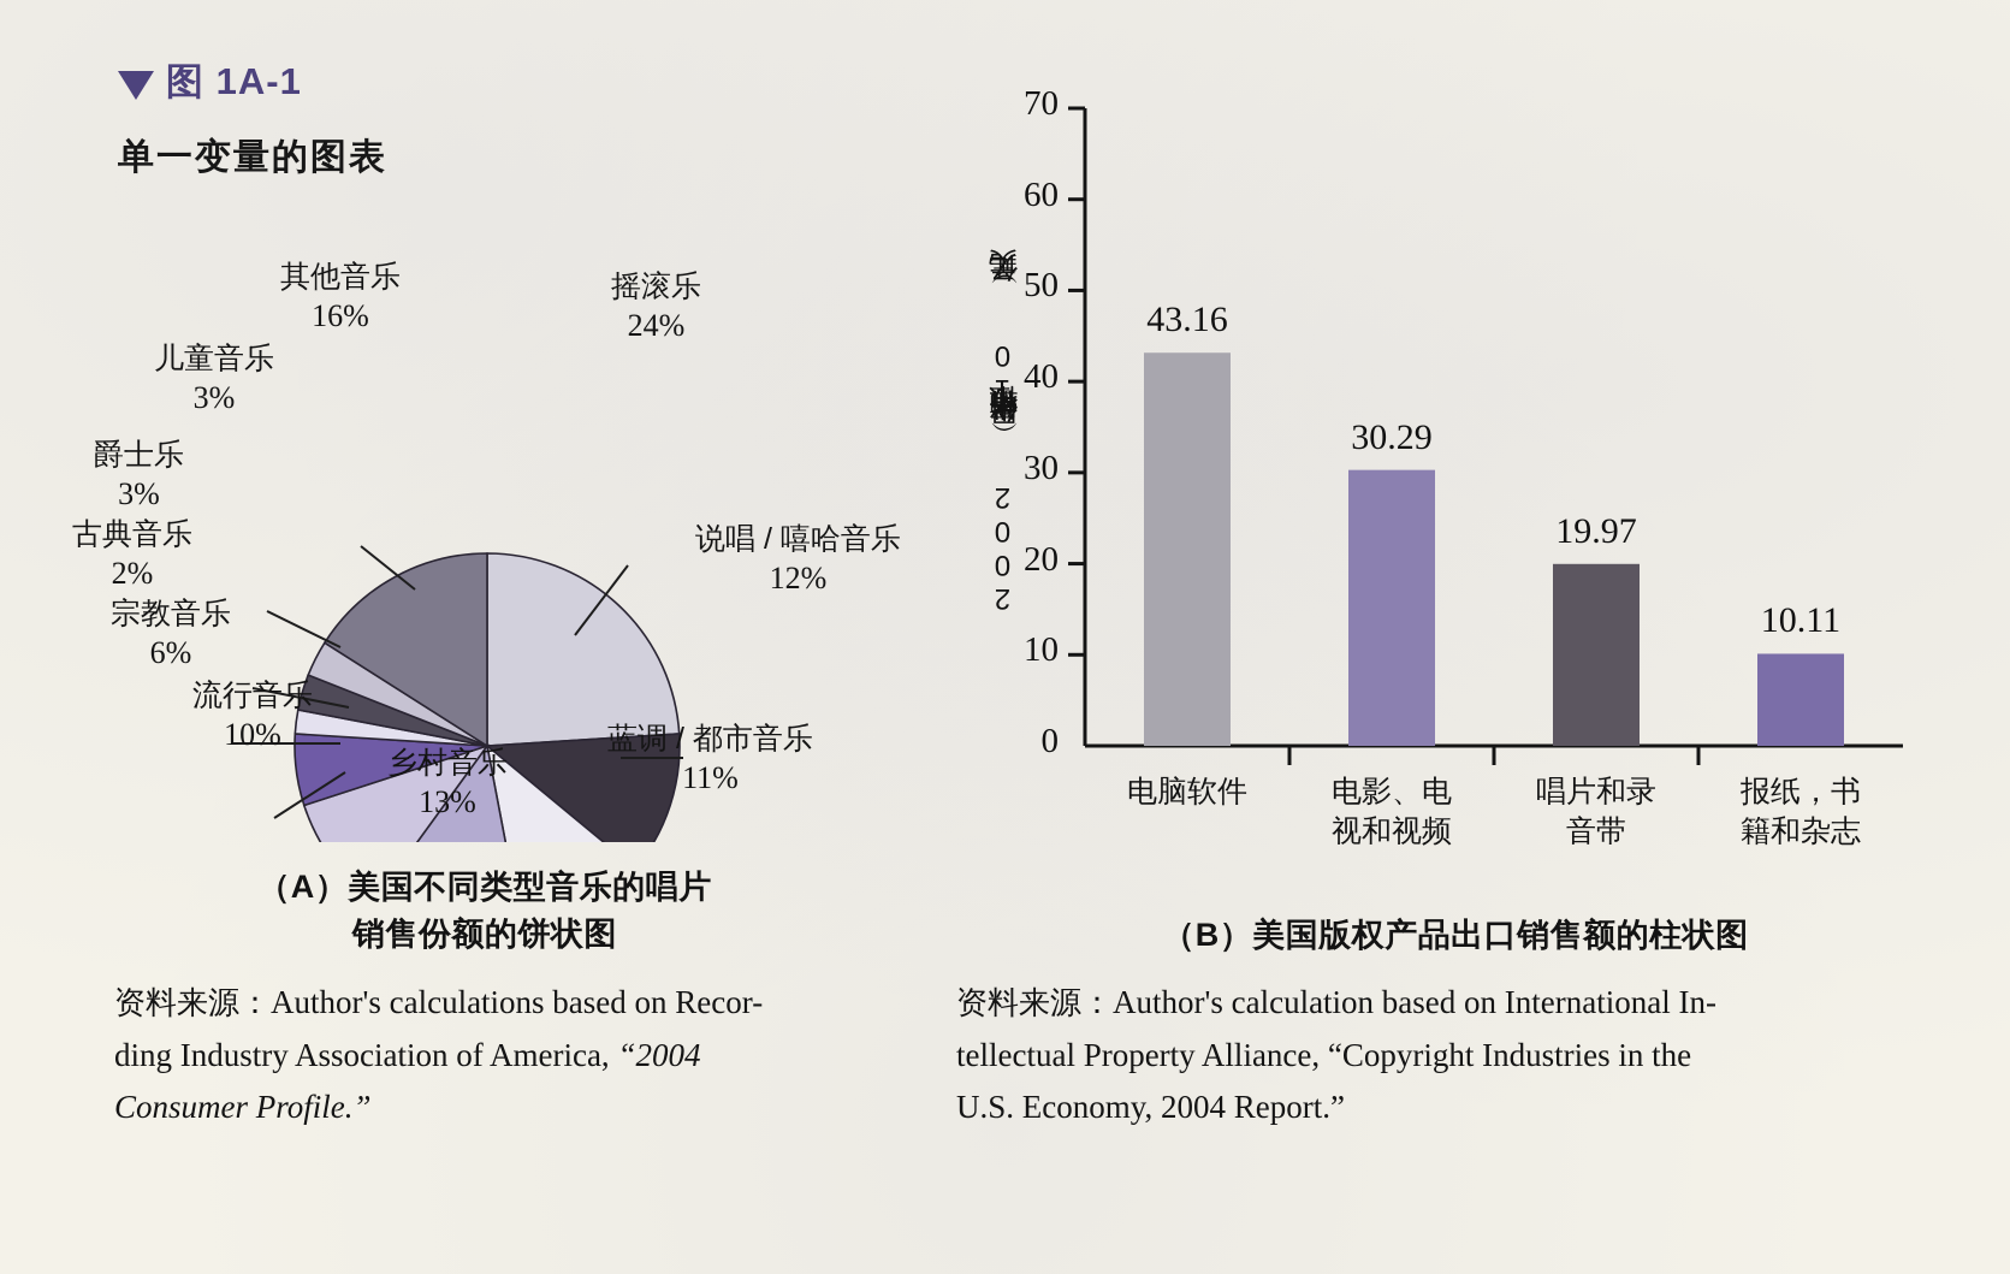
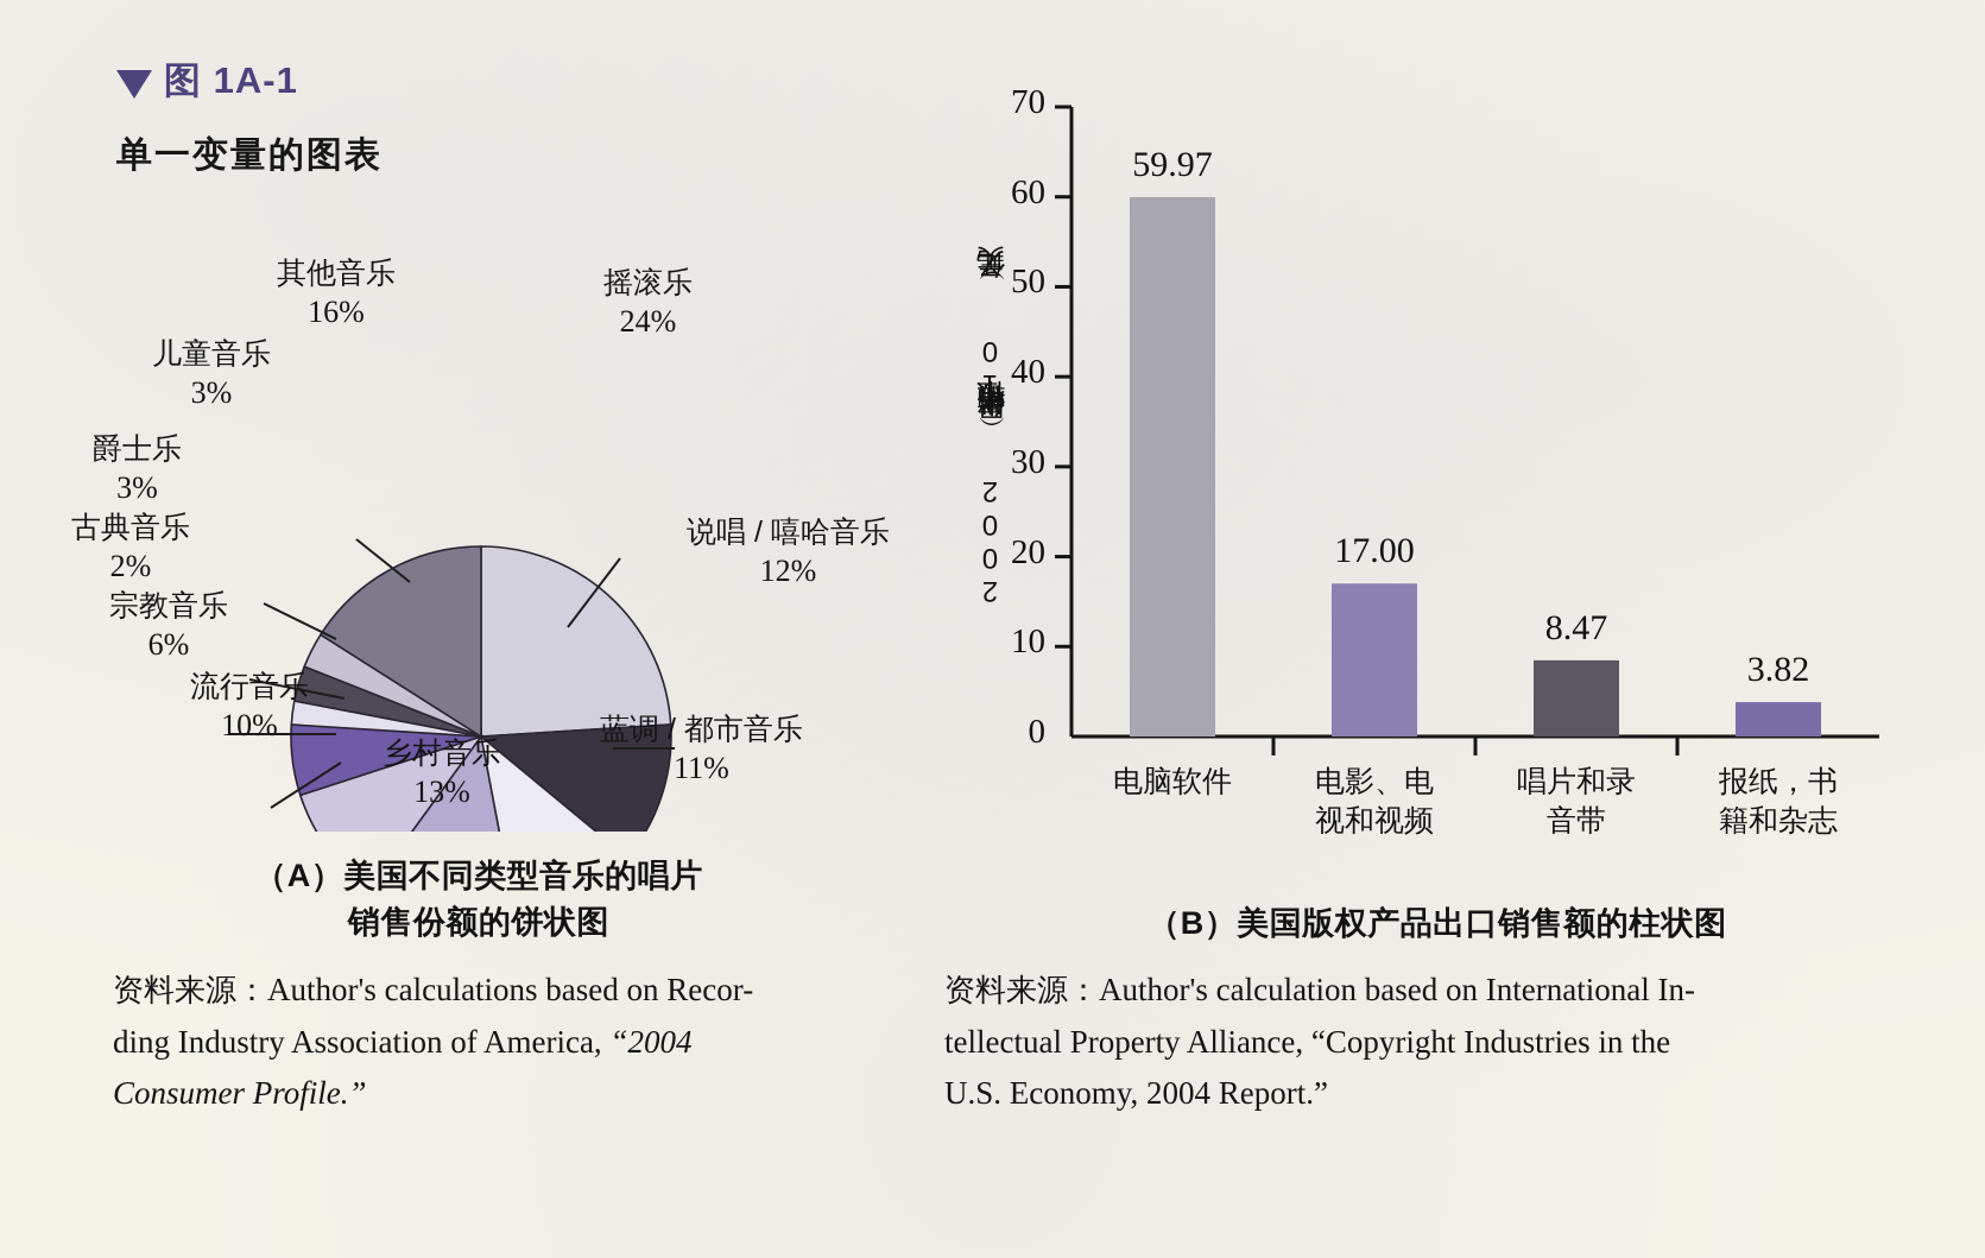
（B）美国版权产品出口销售额的柱状图/电脑软件: 43.16 -> 59.97
（B）美国版权产品出口销售额的柱状图/电影、电 视和视频: 30.29 -> 17.00
（B）美国版权产品出口销售额的柱状图/唱片和录 音带: 19.97 -> 8.47
（B）美国版权产品出口销售额的柱状图/报纸，书 籍和杂志: 10.11 -> 3.82
